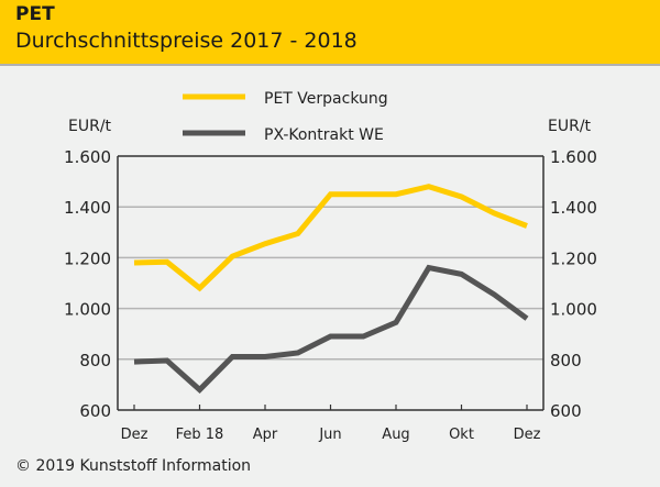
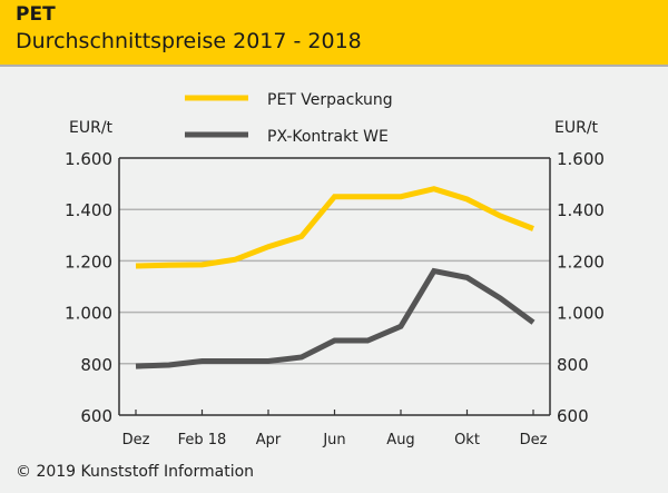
PET Verpackung/Feb 18: 1080 -> 1180
PX-Kontrakt WE/Feb 18: 680 -> 810
